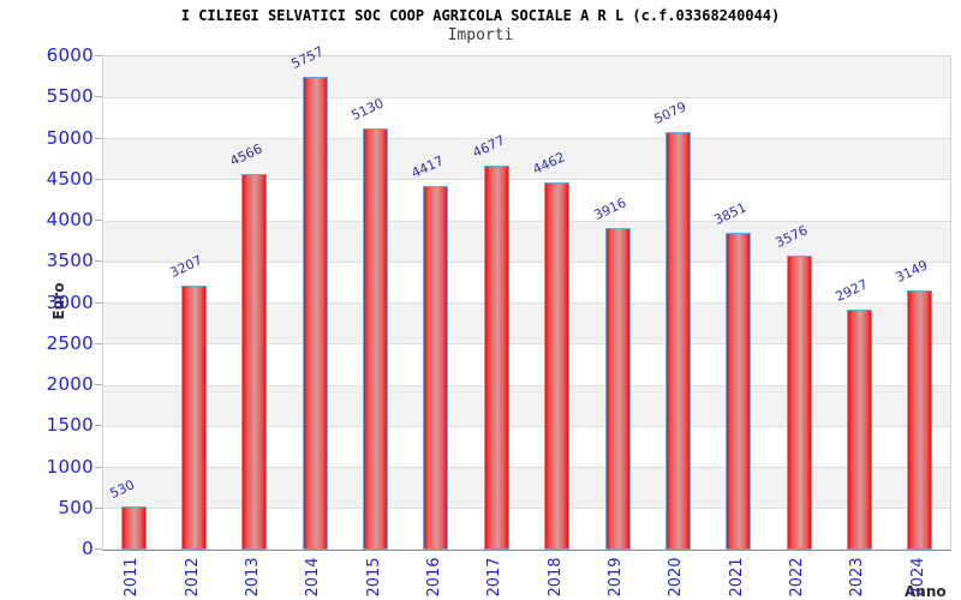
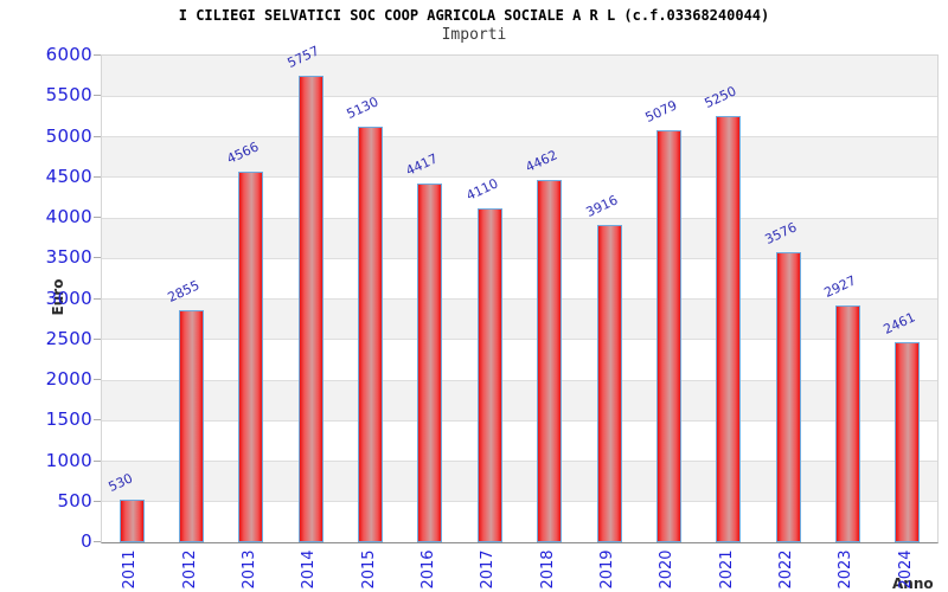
2012: 3207 -> 2855
2017: 4677 -> 4110
2021: 3851 -> 5250
2024: 3149 -> 2461
